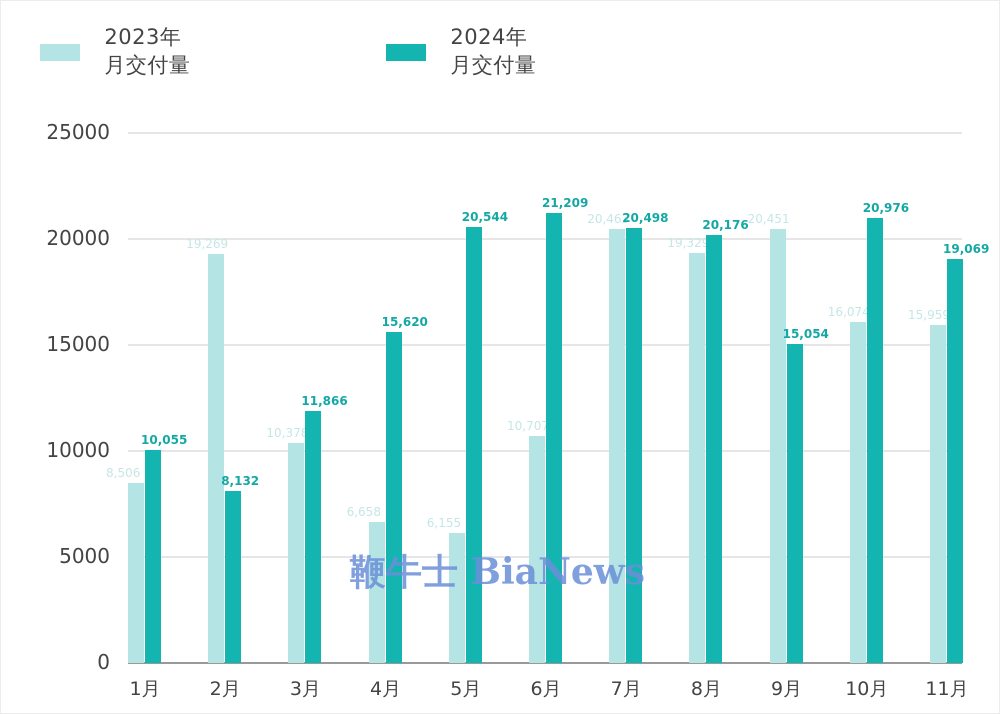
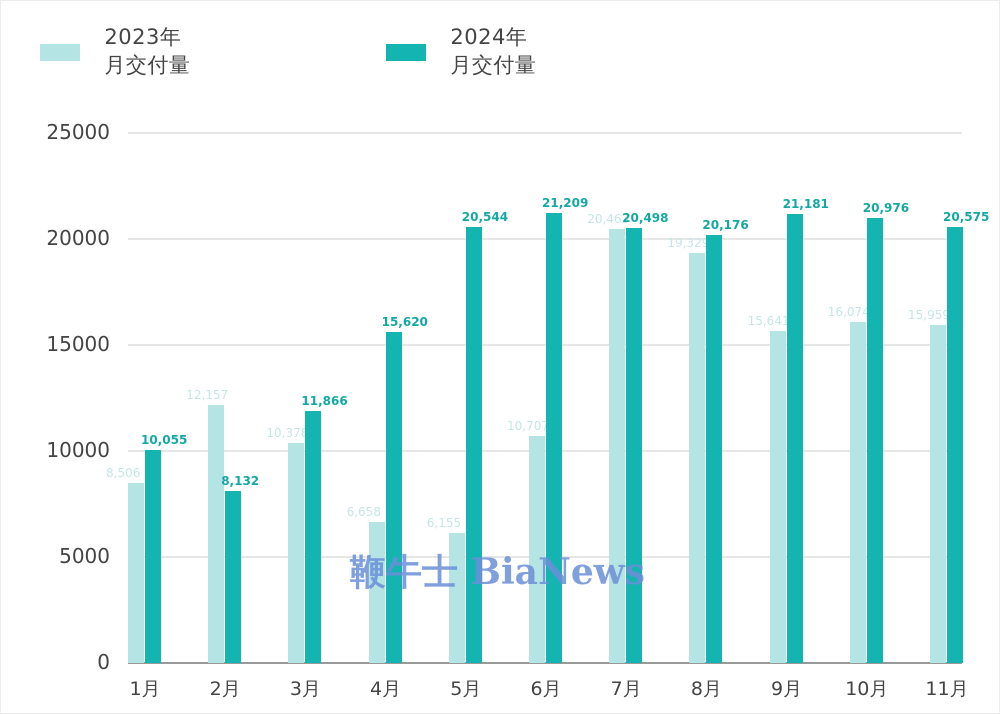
2023年月交付量/2月: 19,269 -> 12,157
2023年月交付量/9月: 20,451 -> 15,641
2024年月交付量/9月: 15,054 -> 21,181
2024年月交付量/11月: 19,069 -> 20,575
